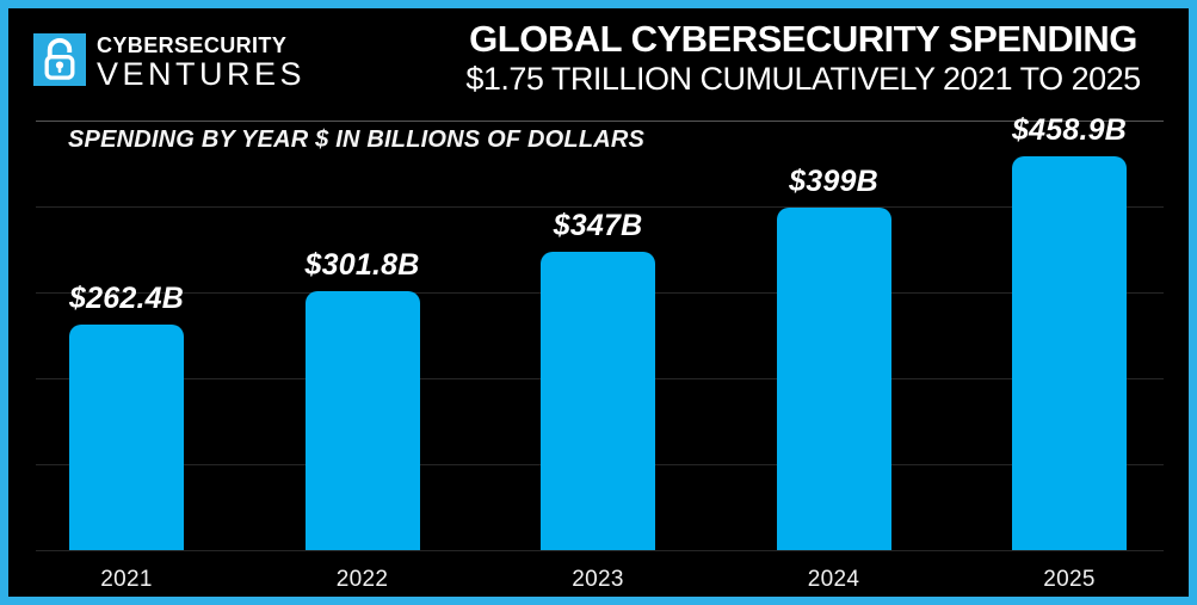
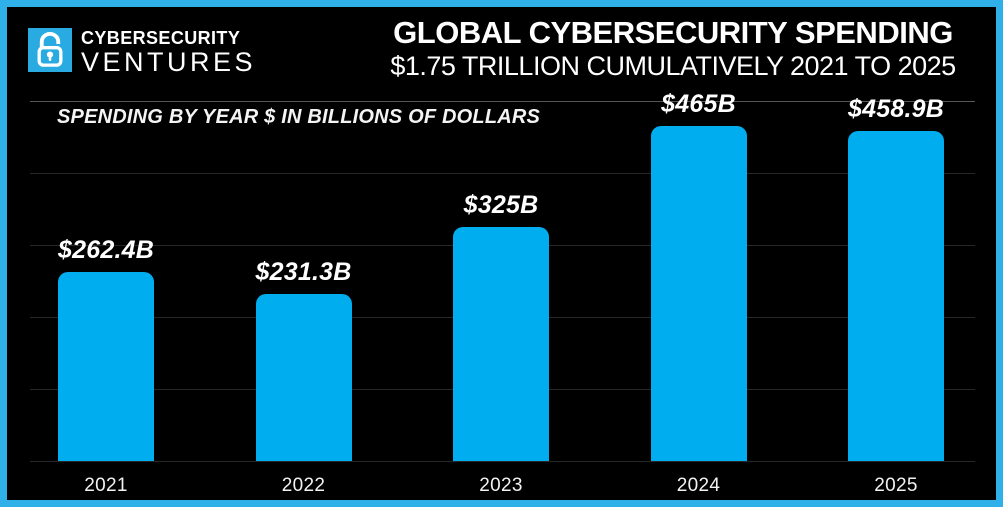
2022: $301.8B -> $231.3B
2023: $347B -> $325B
2024: $399B -> $465B
